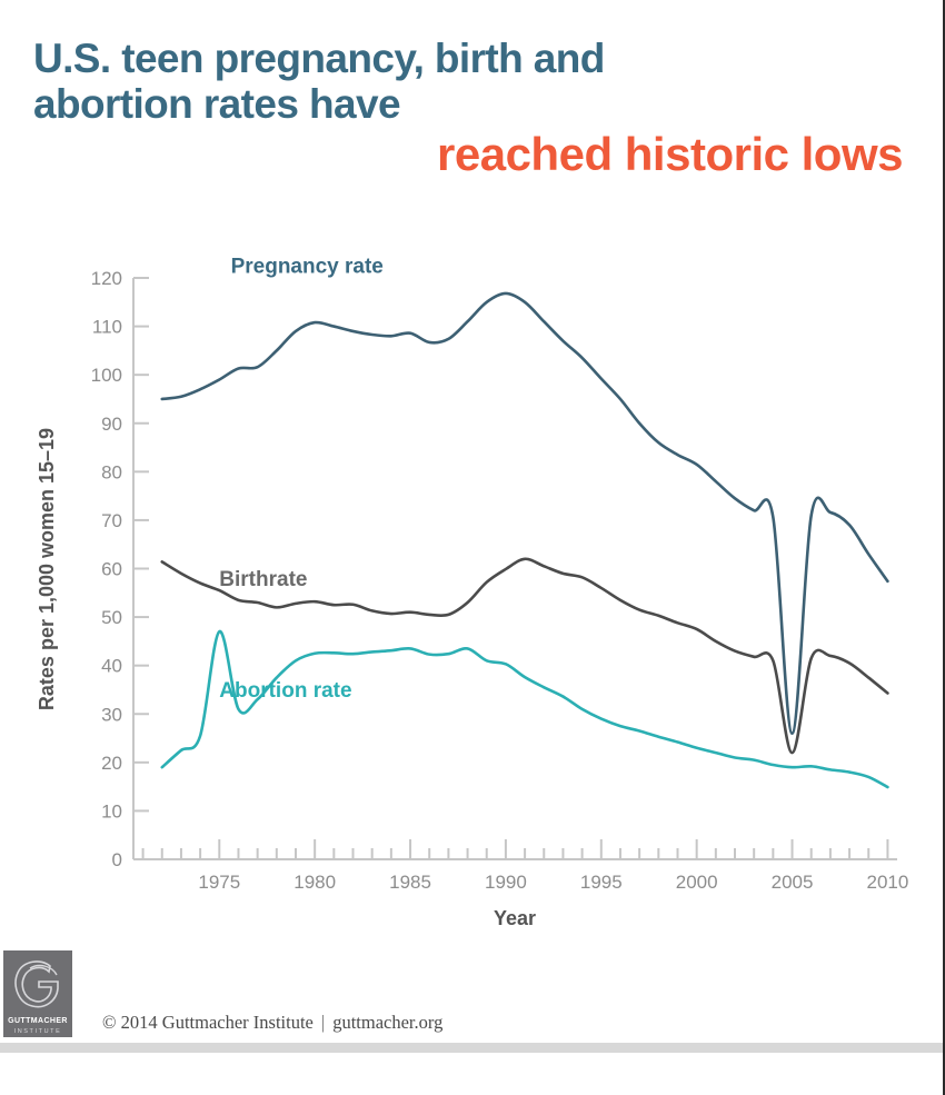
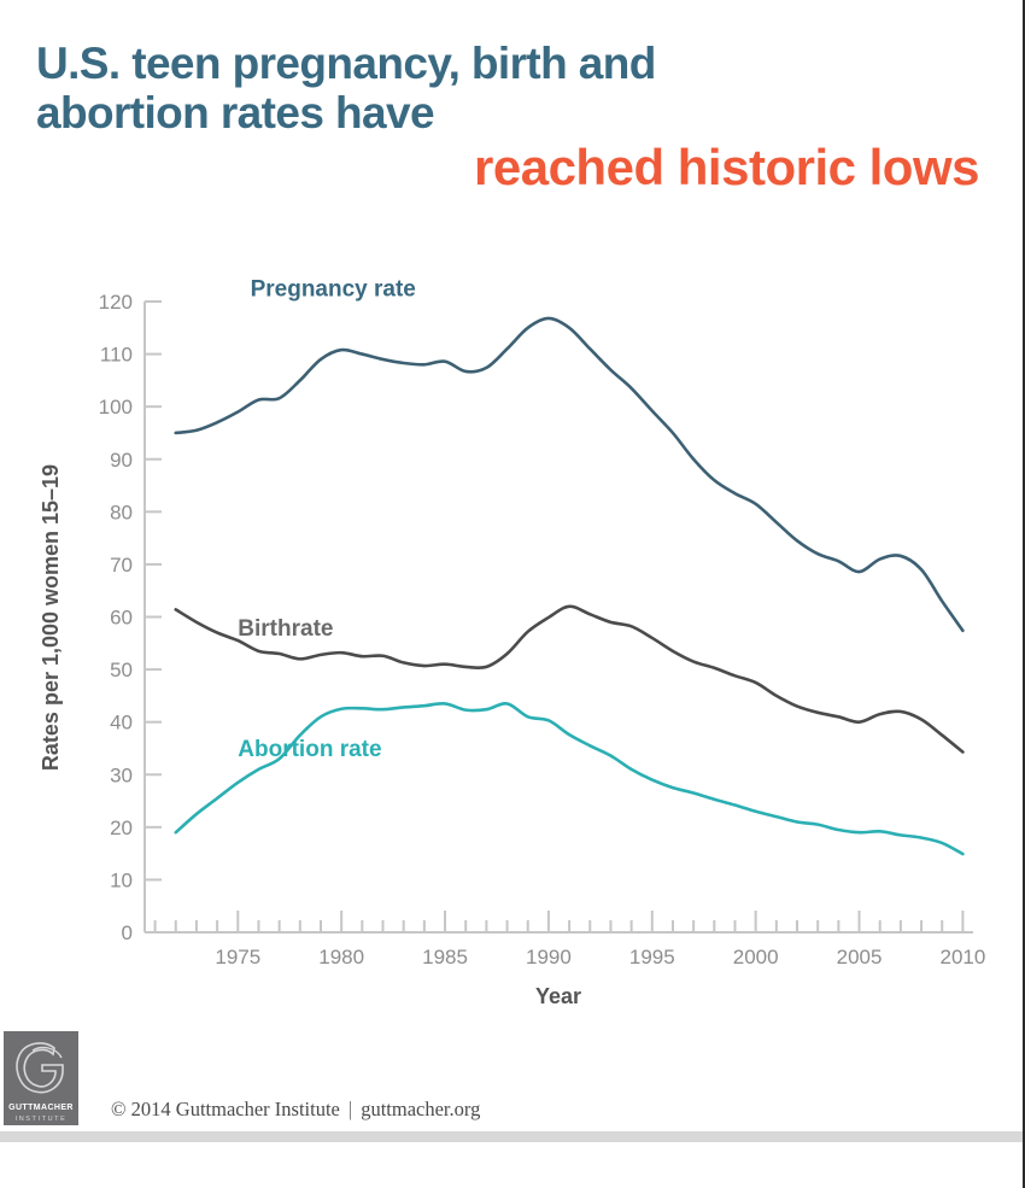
Abortion rate/1975: 47 -> 28
Pregnancy rate/2005: 26 -> 69
Birthrate/2005: 22 -> 40
